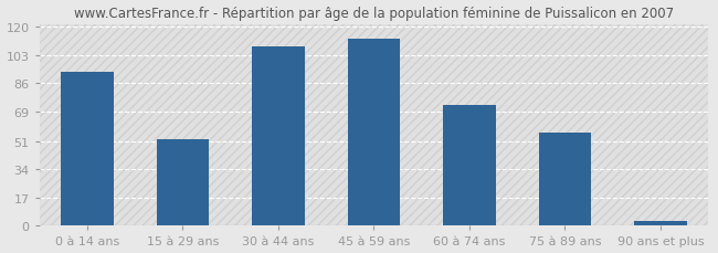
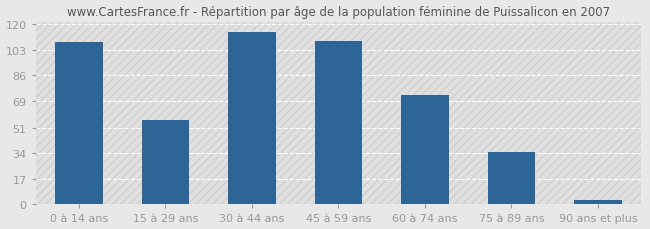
0 à 14 ans: 93 -> 108
15 à 29 ans: 52 -> 56
30 à 44 ans: 108 -> 115
45 à 59 ans: 113 -> 109
75 à 89 ans: 56 -> 35
